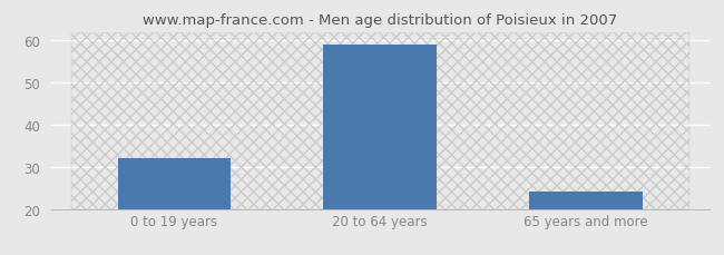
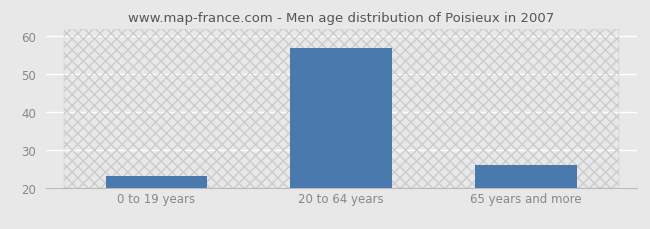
0 to 19 years: 32 -> 23
20 to 64 years: 59 -> 57
65 years and more: 24 -> 26
